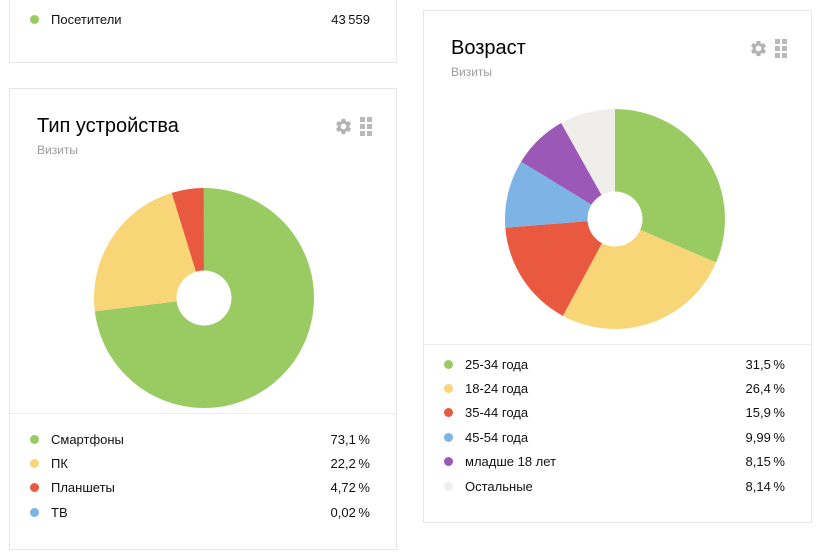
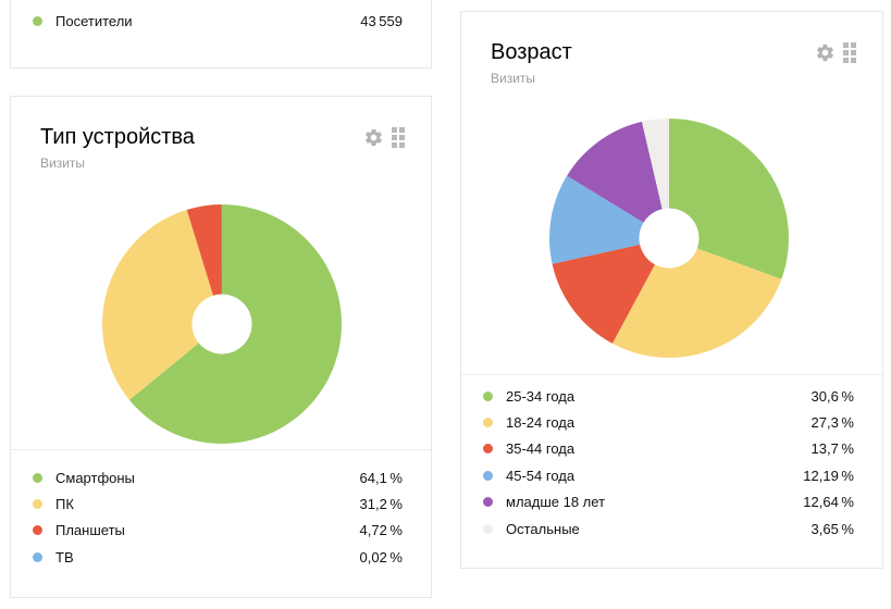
Тип устройства/Смартфоны: 73,1 -> 64,1
Тип устройства/ПК: 22,2 -> 31,2
Возраст/25-34 года: 31,5 -> 30,6
Возраст/18-24 года: 26,4 -> 27,3
Возраст/35-44 года: 15,9 -> 13,7
Возраст/45-54 года: 9,99 -> 12,19
Возраст/младше 18 лет: 8,15 -> 12,64
Возраст/Остальные: 8,14 -> 3,65
